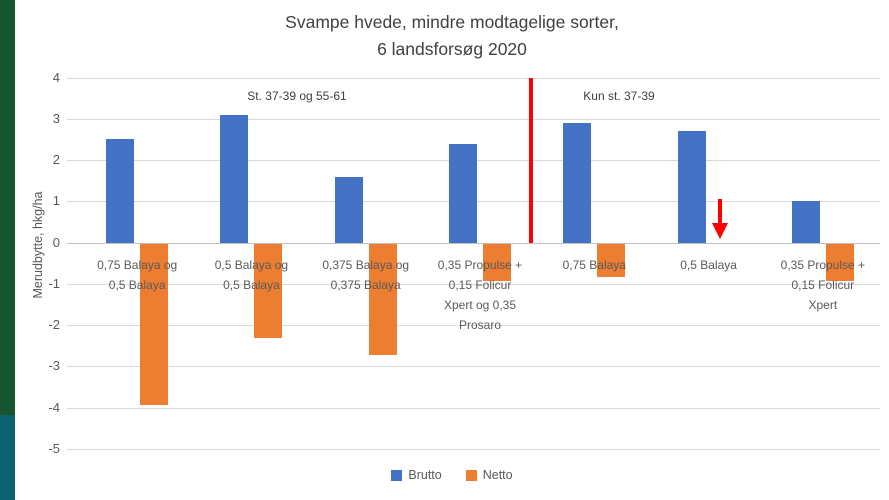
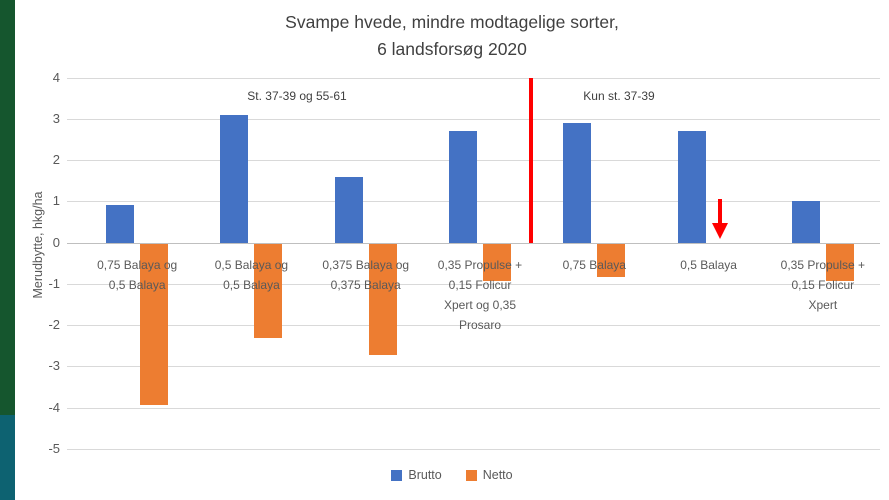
Brutto/0,75 Balaya og 0,5 Balaya: 2.5 -> 0.9
Brutto/0,35 Propulse + 0,15 Folicur Xpert og 0,35 Prosaro: 2.4 -> 2.7
